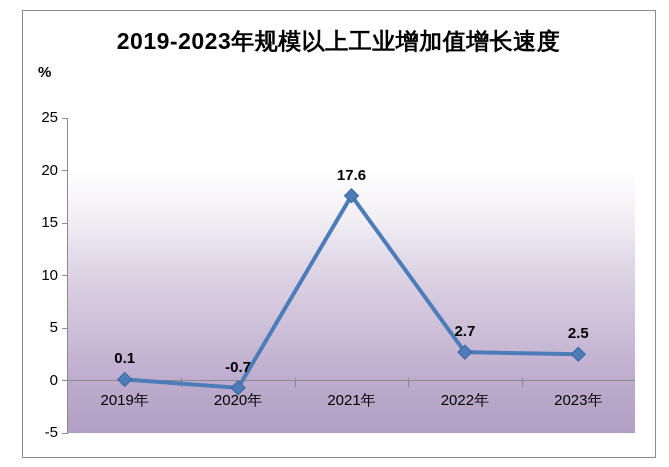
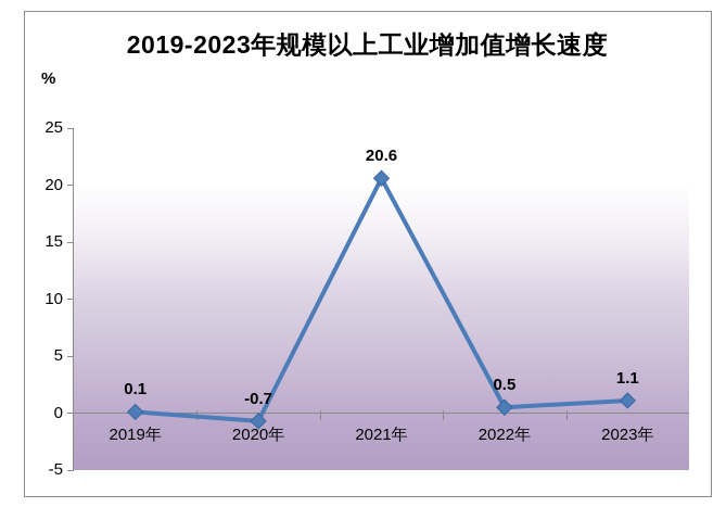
2021年: 17.6 -> 20.6
2022年: 2.7 -> 0.5
2023年: 2.5 -> 1.1
